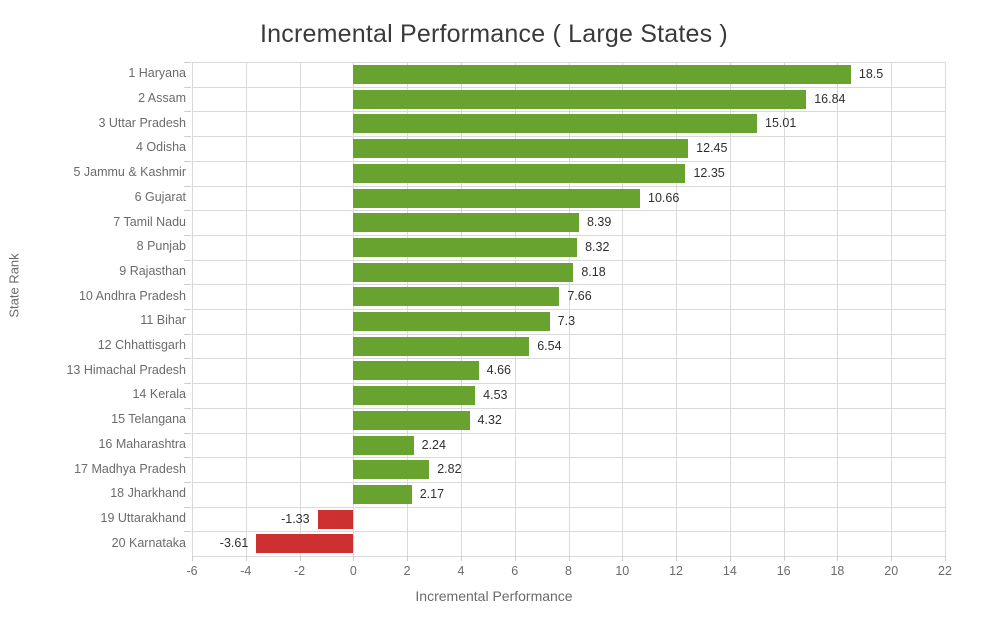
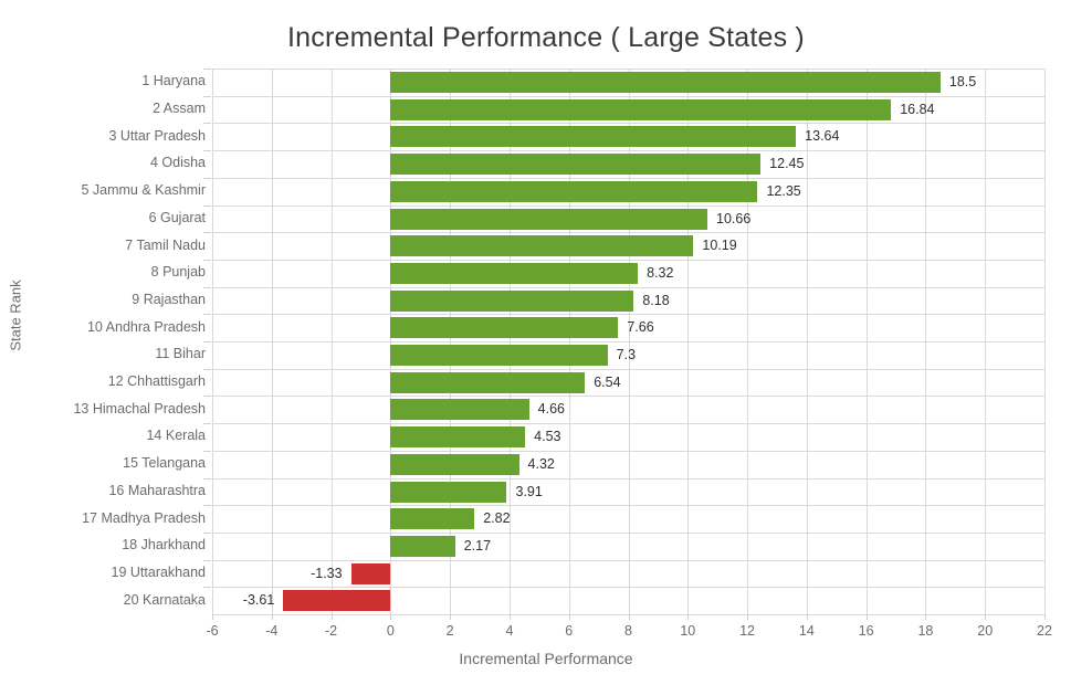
3 Uttar Pradesh: 15.01 -> 13.64
7 Tamil Nadu: 8.39 -> 10.19
16 Maharashtra: 2.24 -> 3.91
